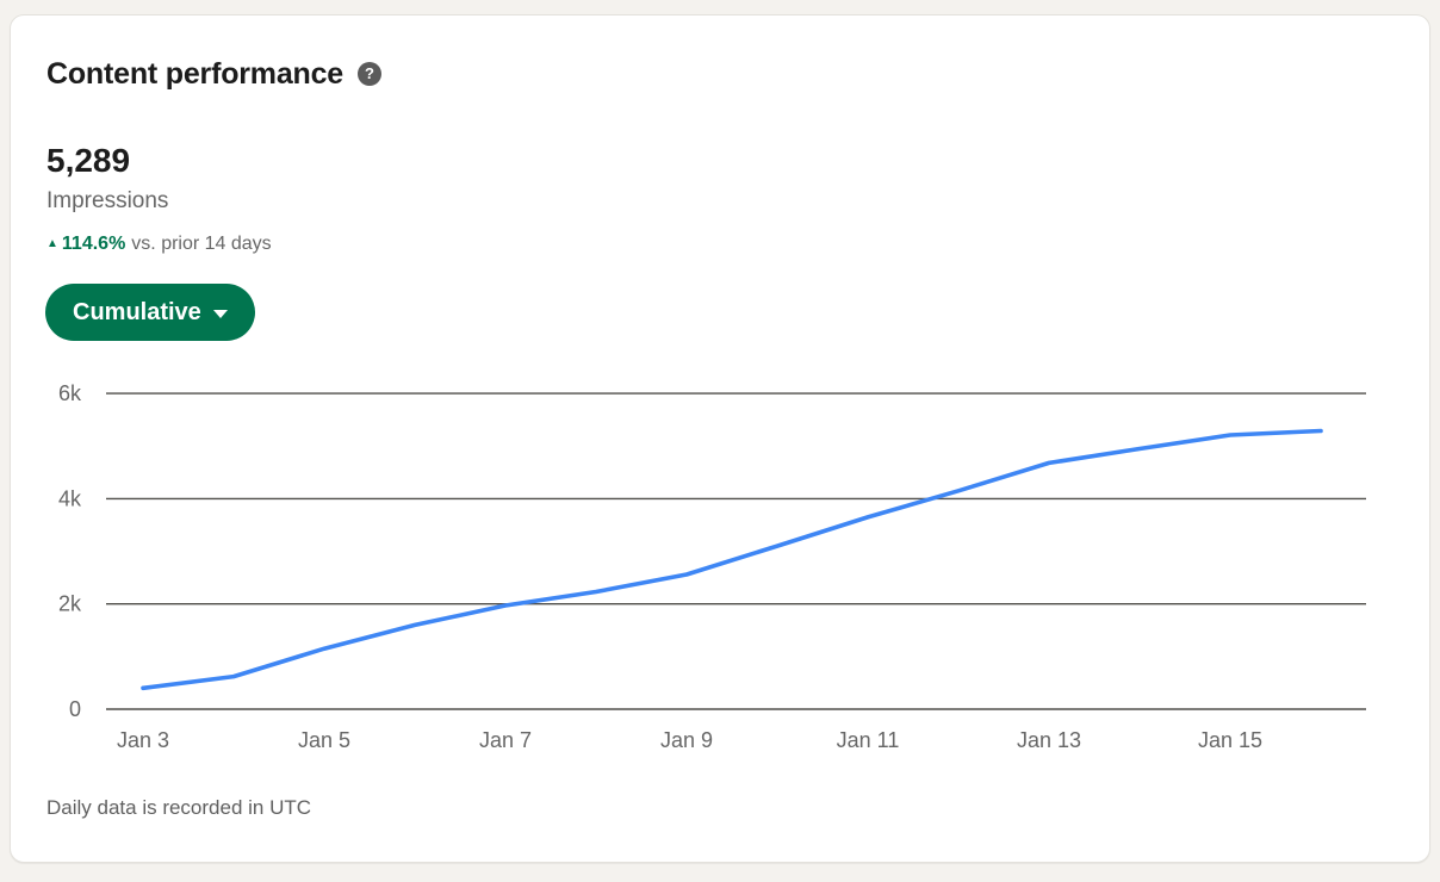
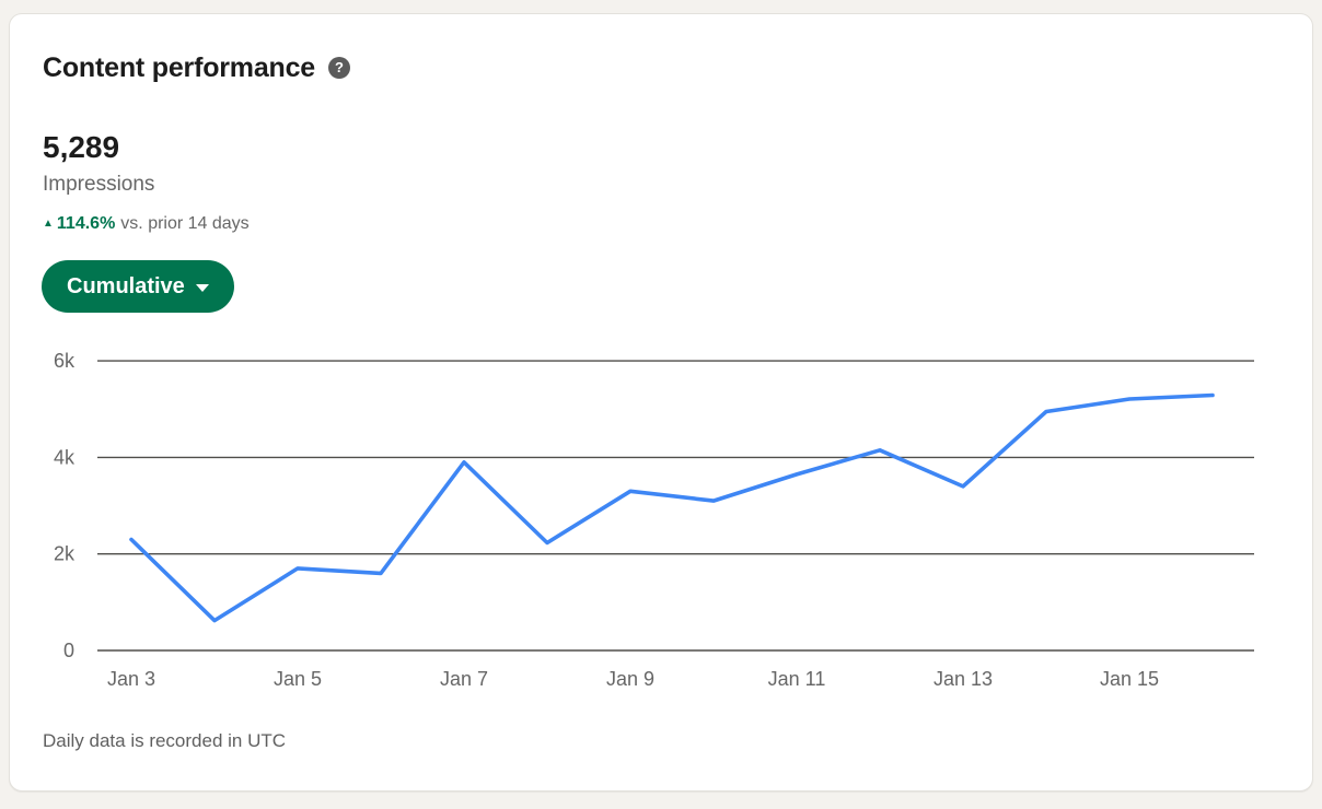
Jan 3: 0.4k -> 2.3k
Jan 5: 1.2k -> 1.7k
Jan 7: 2.0k -> 3.9k
Jan 9: 2.6k -> 3.3k
Jan 13: 4.7k -> 3.4k
